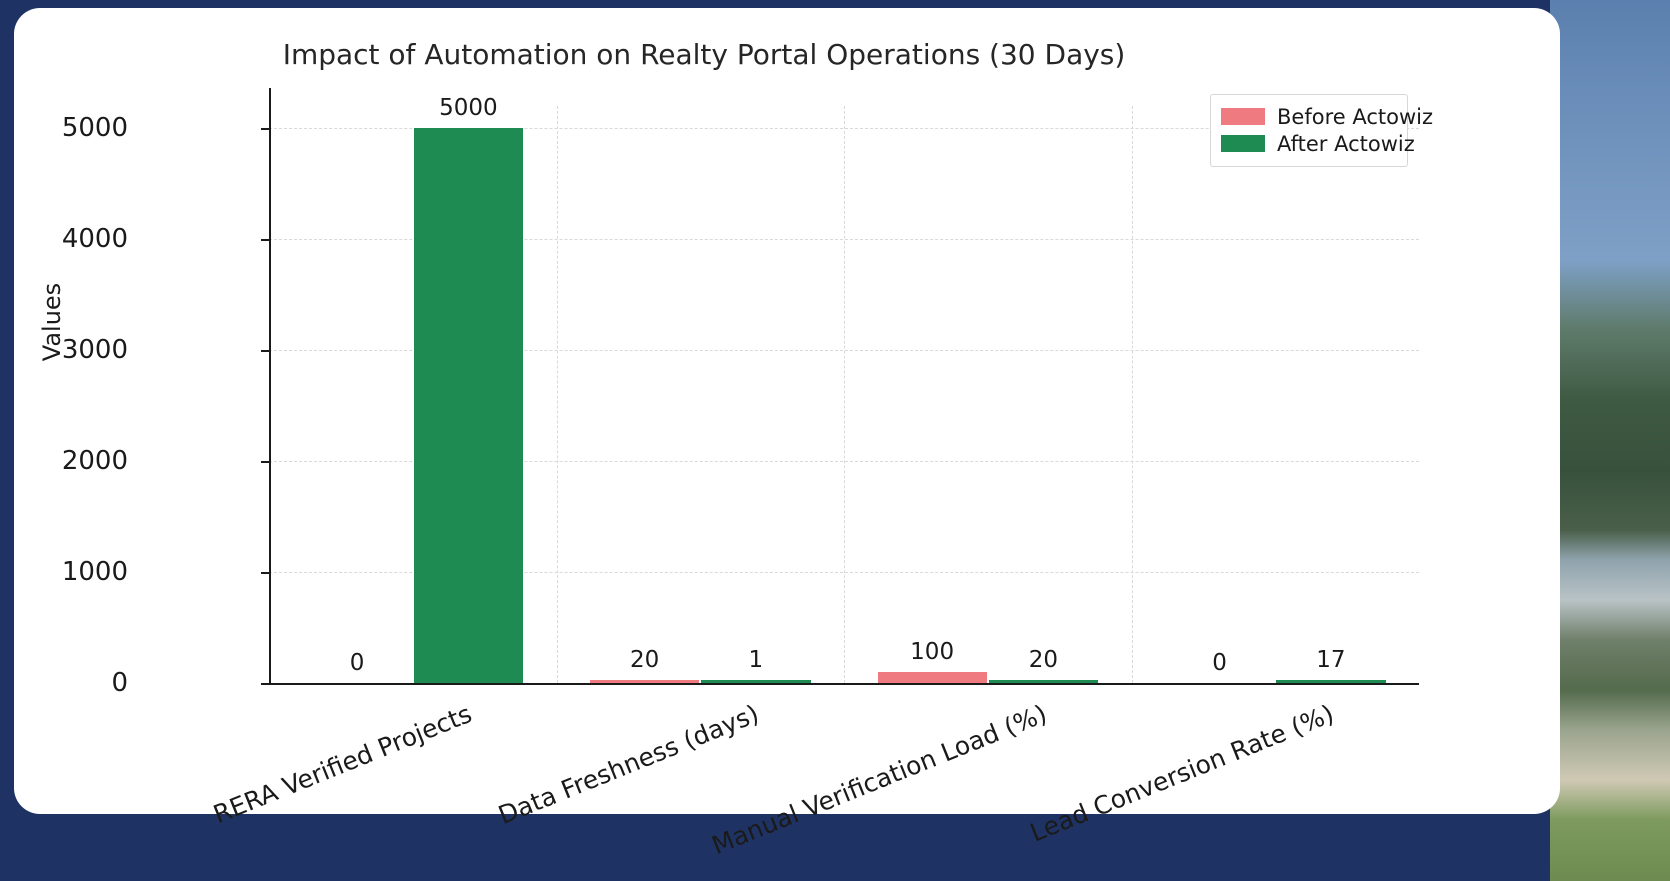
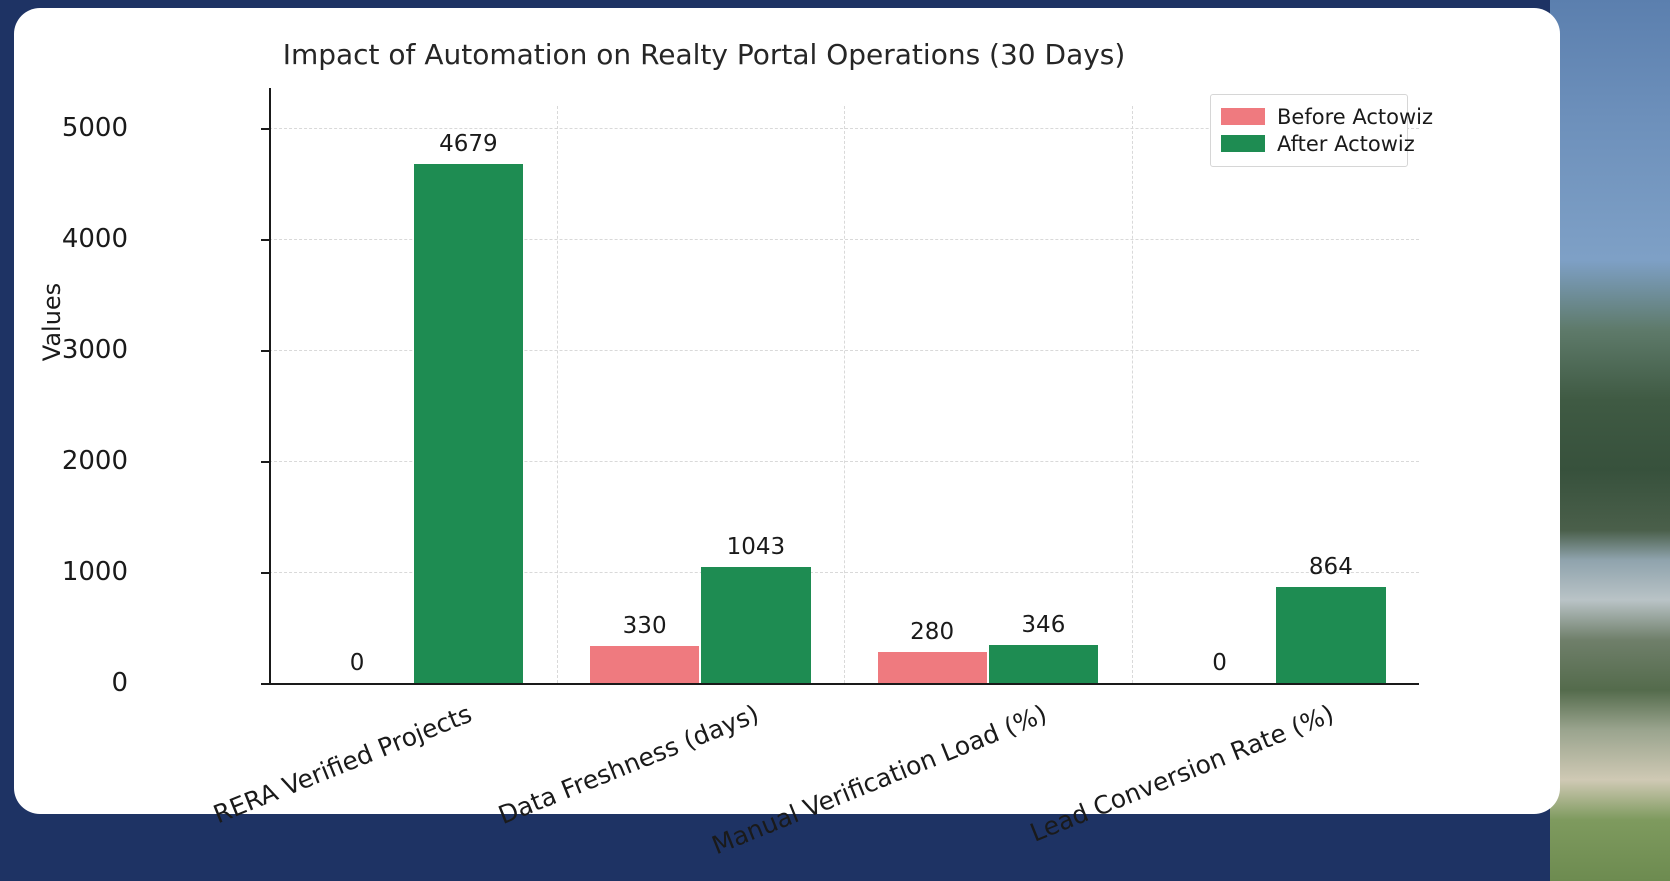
After Actowiz/RERA Verified Projects: 5000 -> 4679
Before Actowiz/Data Freshness (days): 20 -> 330
After Actowiz/Data Freshness (days): 1 -> 1043
Before Actowiz/Manual Verification Load (%): 100 -> 280
After Actowiz/Manual Verification Load (%): 20 -> 346
After Actowiz/Lead Conversion Rate (%): 17 -> 864
